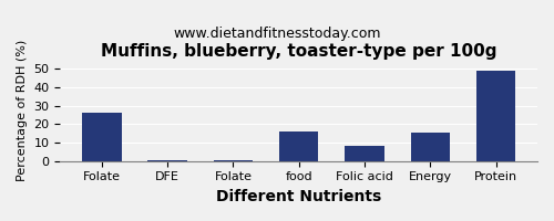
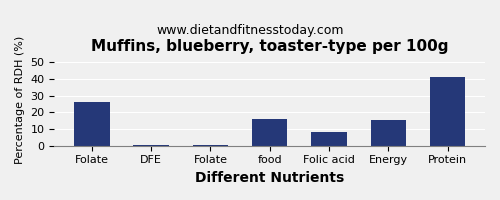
Protein: 49 -> 41
